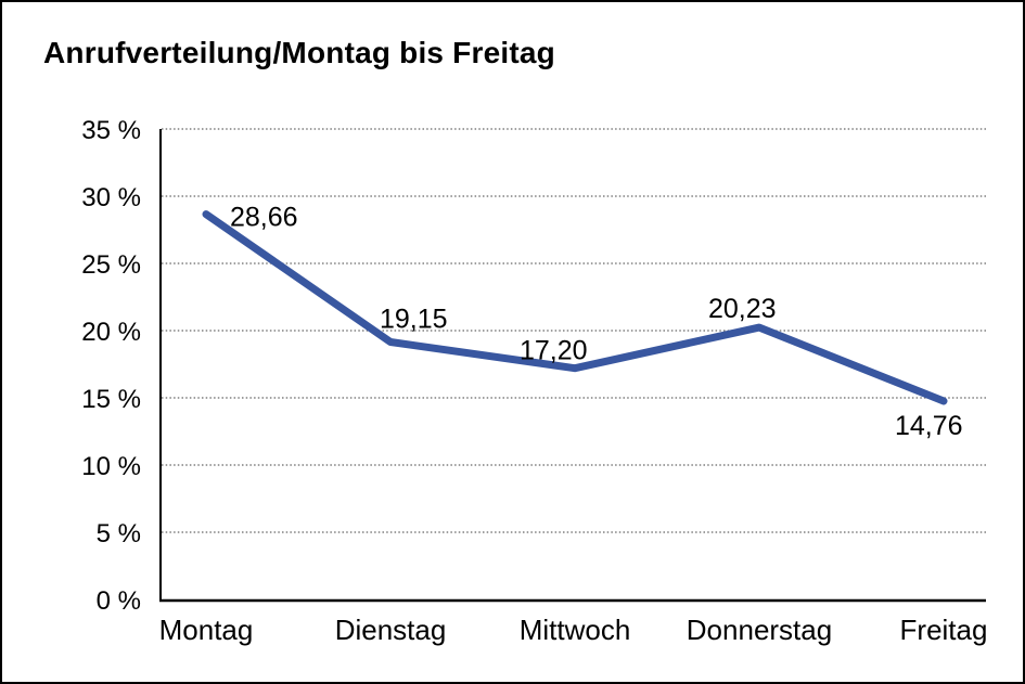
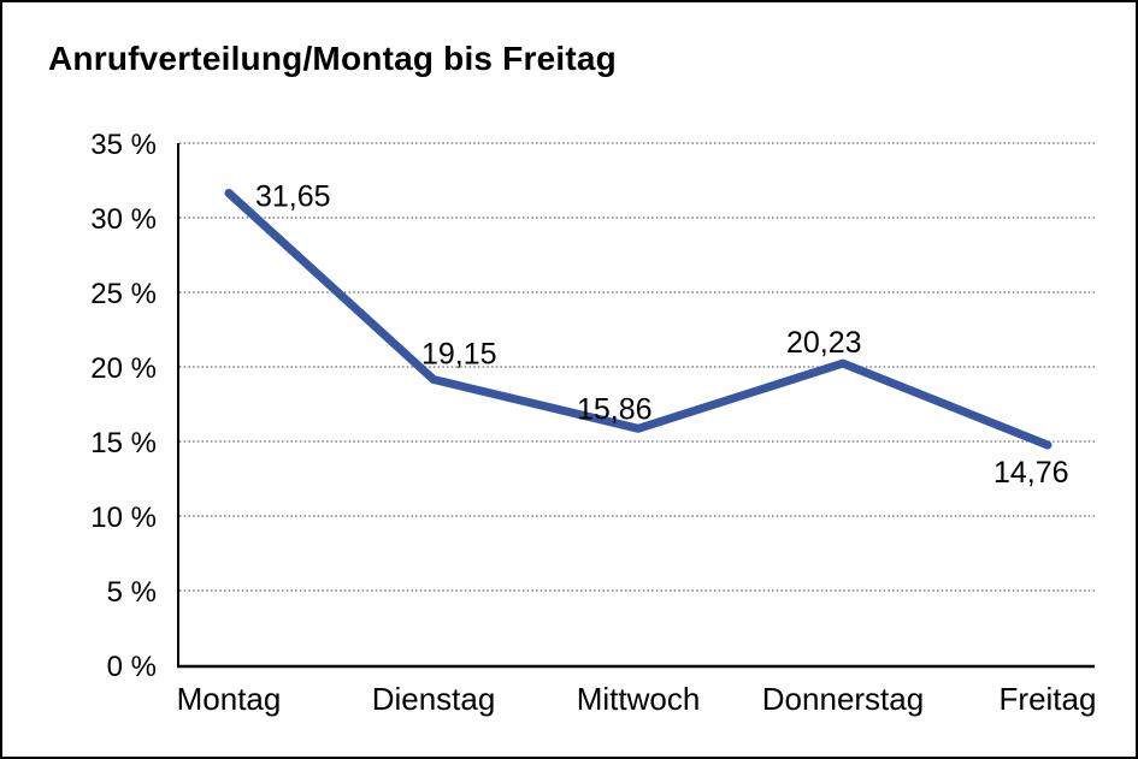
Montag: 28,66 -> 31,65
Mittwoch: 17,20 -> 15,86
